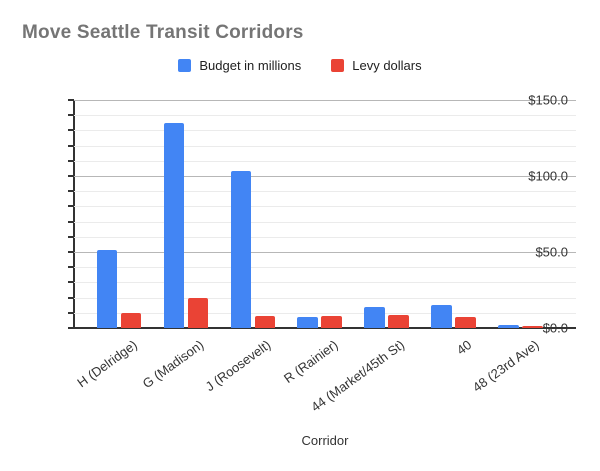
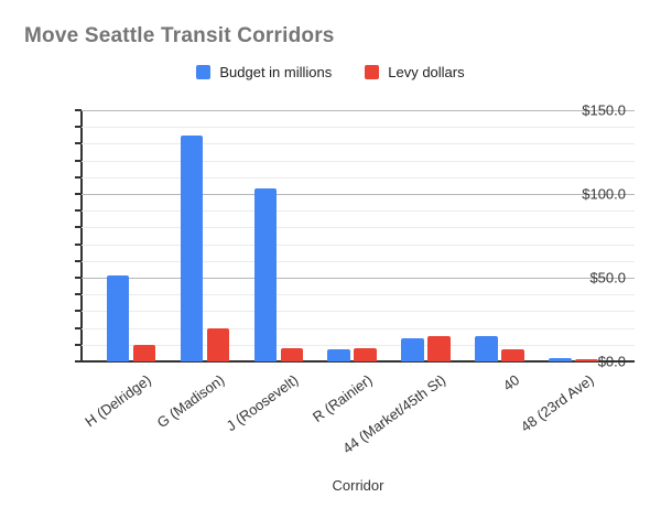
Levy dollars/44 (Market/45th St): $8 -> $15
